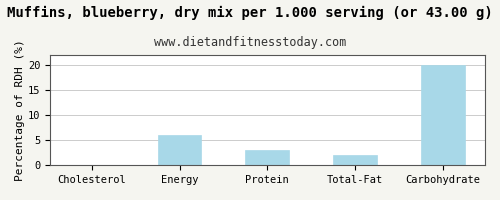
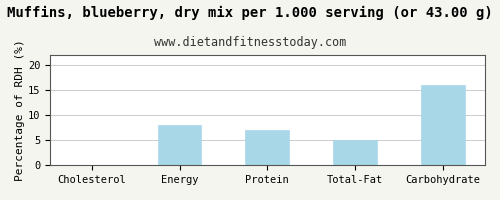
Energy: 6 -> 8
Protein: 3 -> 7
Total-Fat: 2 -> 5
Carbohydrate: 20 -> 16
